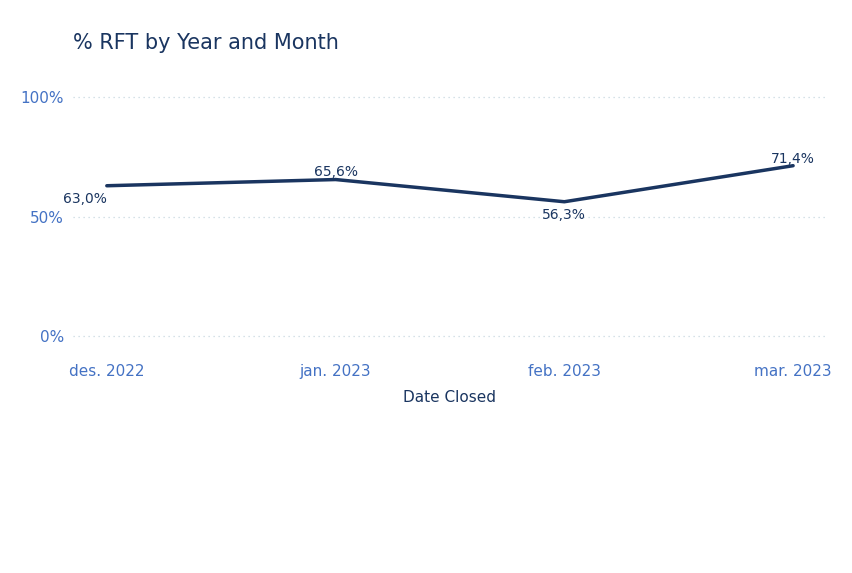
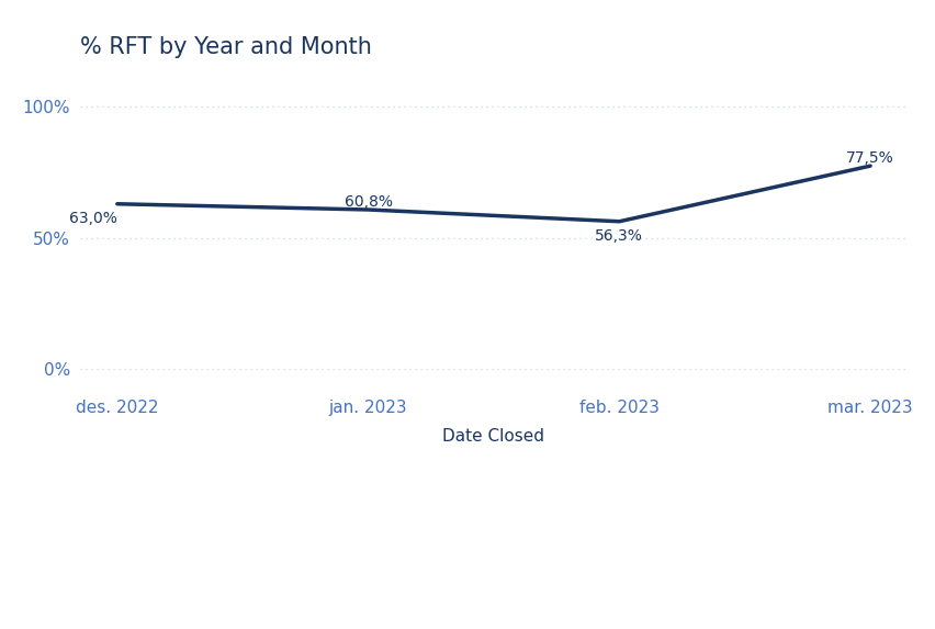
jan. 2023: 65,6% -> 60,8%
mar. 2023: 71,4% -> 77,5%
